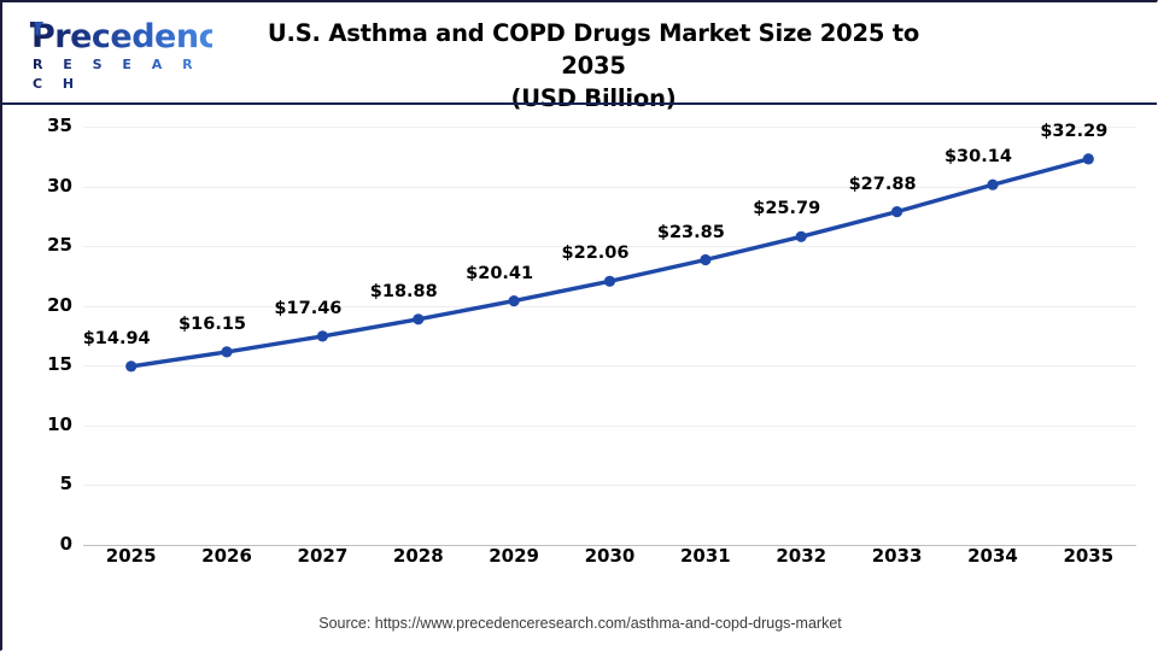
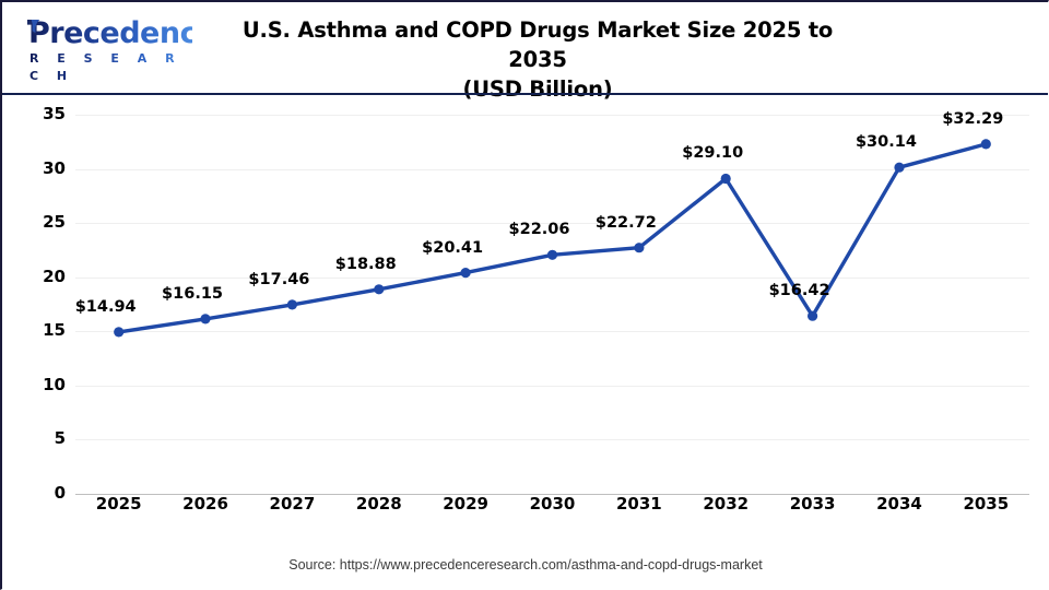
2031: $23.85 -> $22.72
2032: $25.79 -> $29.10
2033: $27.88 -> $16.42
